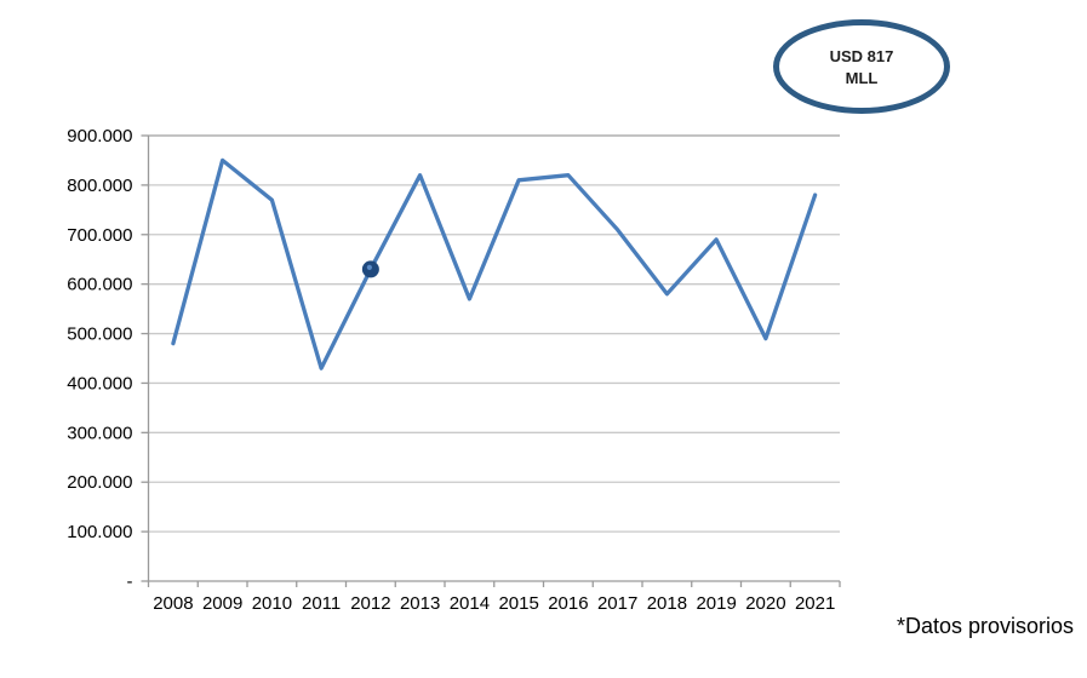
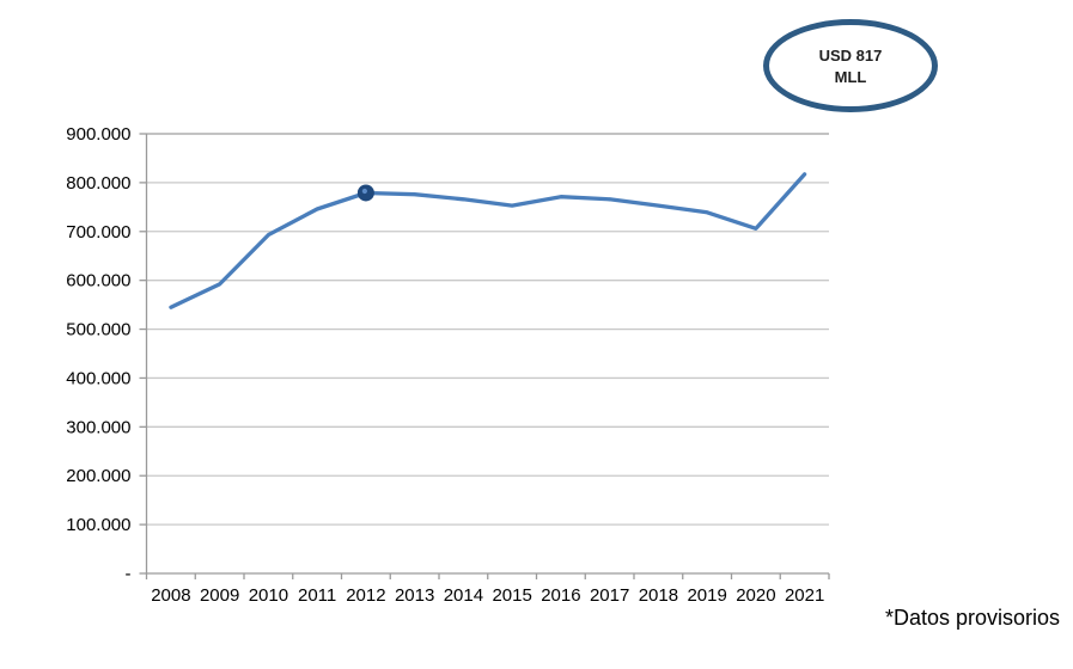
2008: 480000 -> 540000
2009: 850000 -> 590000
2010: 770000 -> 690000
2011: 430000 -> 750000
2012: 630000 -> 780000
2013: 820000 -> 780000
2014: 570000 -> 770000
2015: 810000 -> 750000
2016: 820000 -> 770000
2017: 710000 -> 770000
2018: 580000 -> 750000
2019: 690000 -> 740000
2020: 490000 -> 710000
2021: 780000 -> 820000
